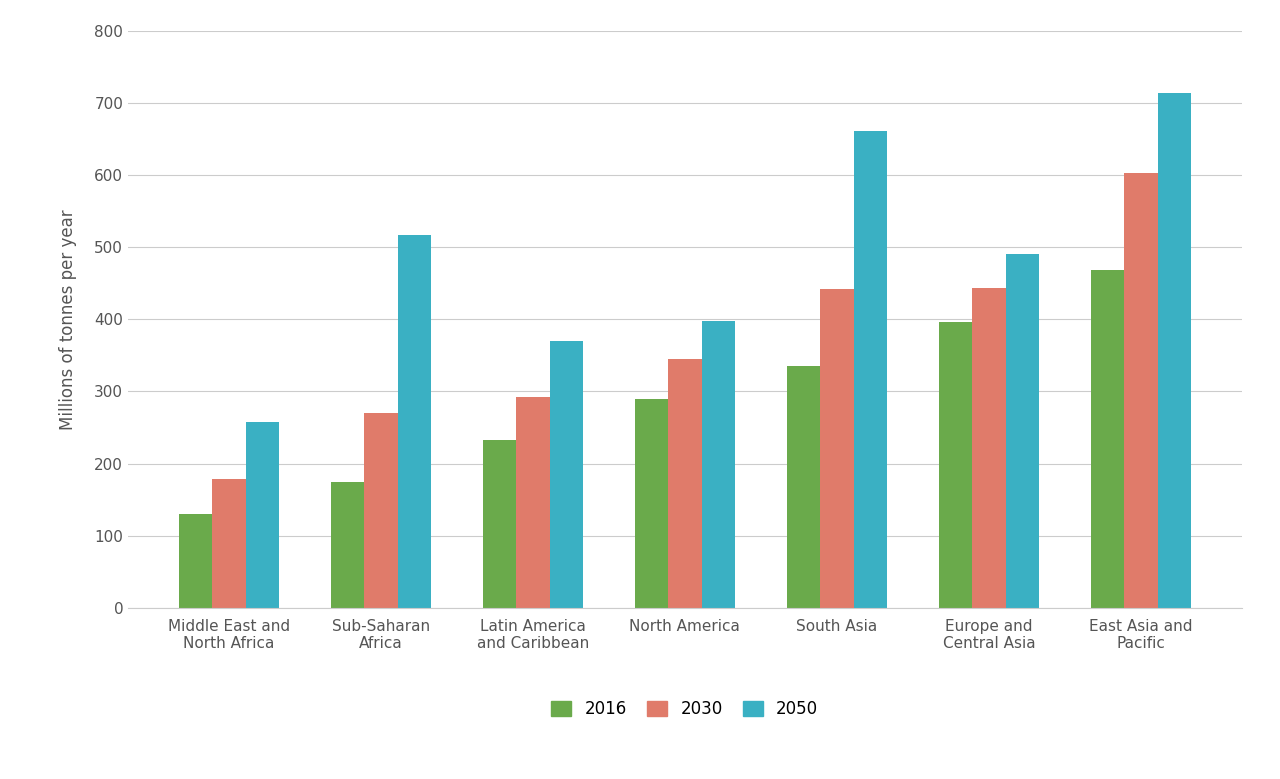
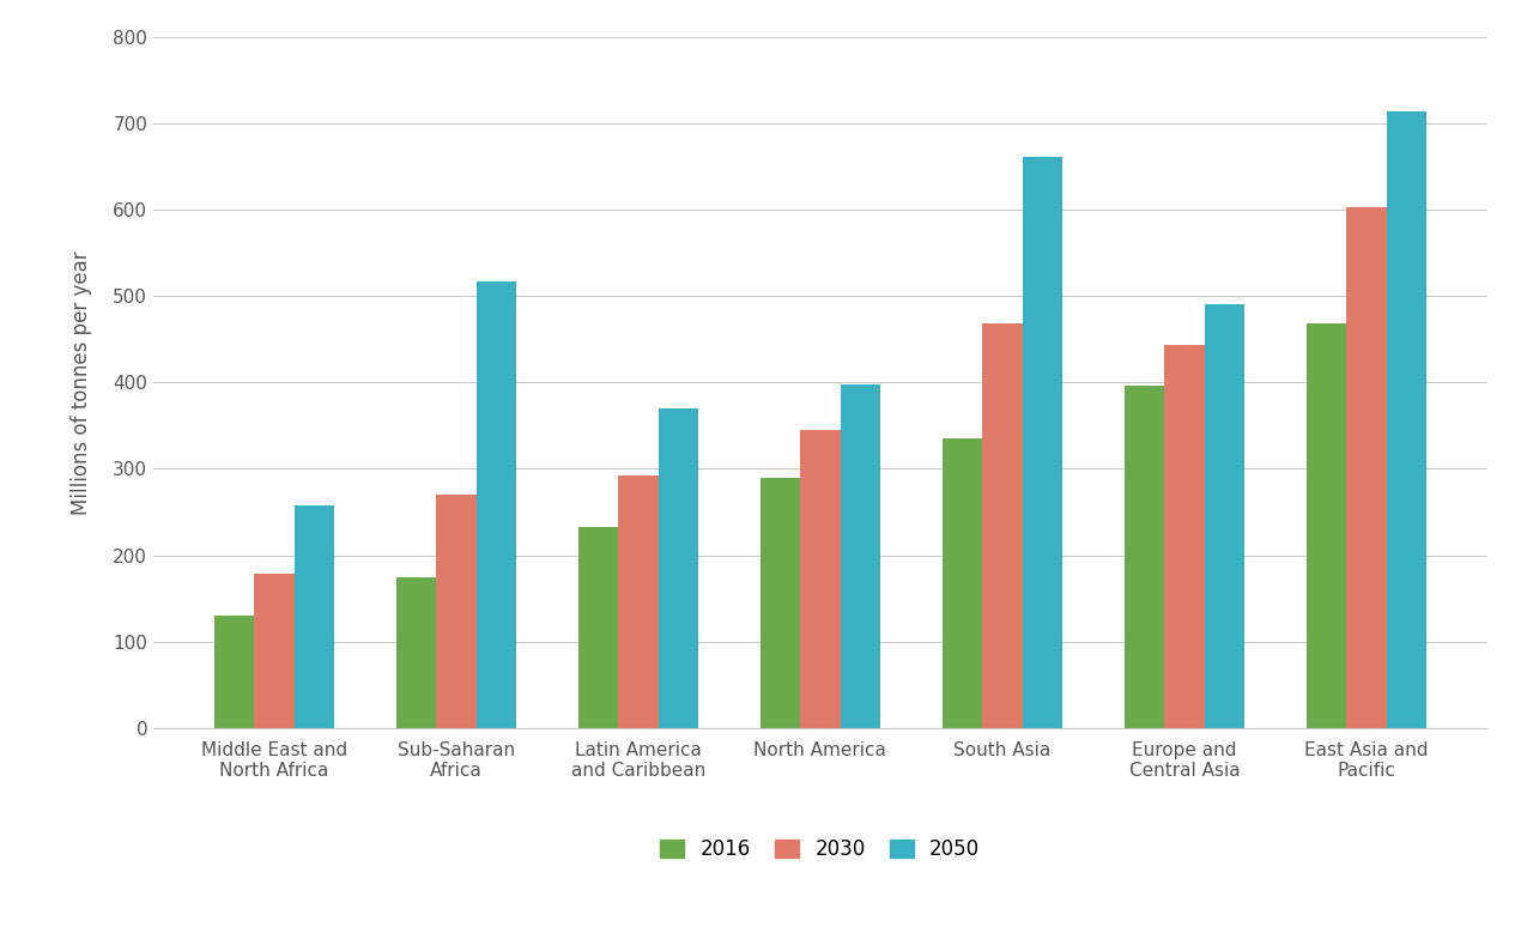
2030/South Asia: 442 -> 469
